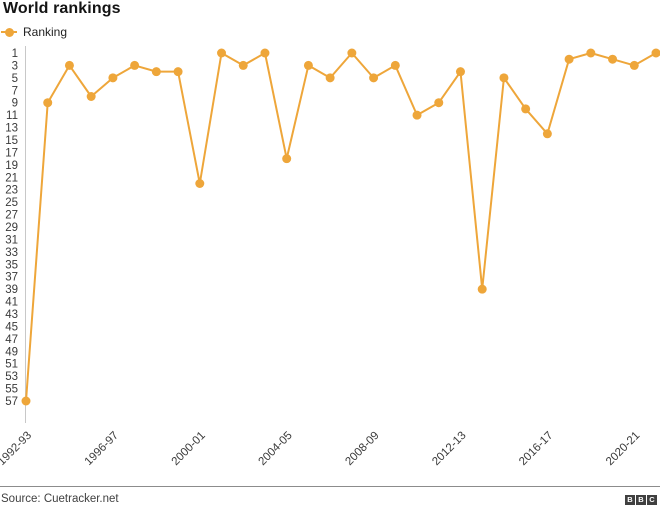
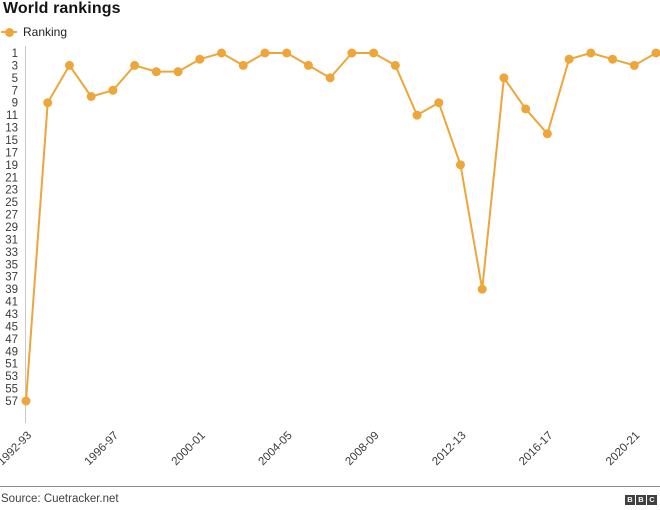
1996-97: 5 -> 7
2000-01: 22 -> 2
2004-05: 18 -> 1
2008-09: 5 -> 1
2012-13: 4 -> 19
